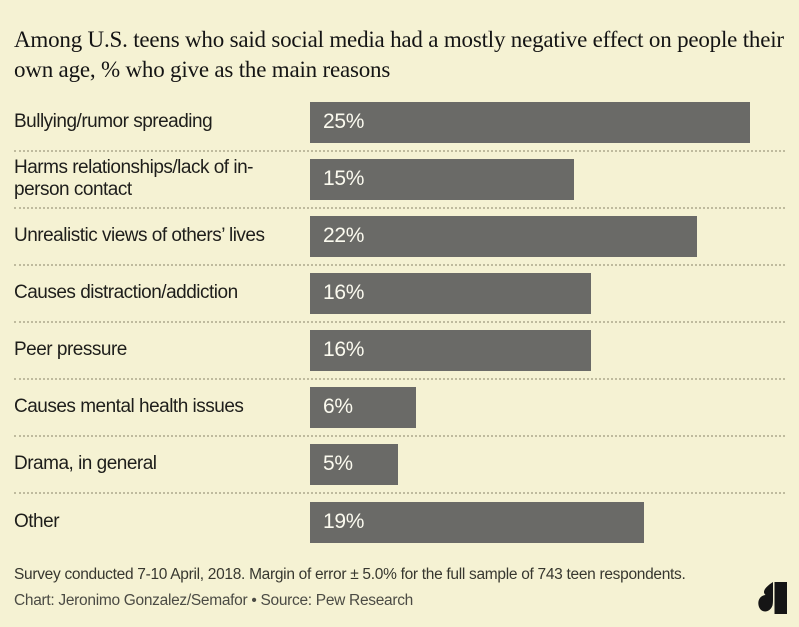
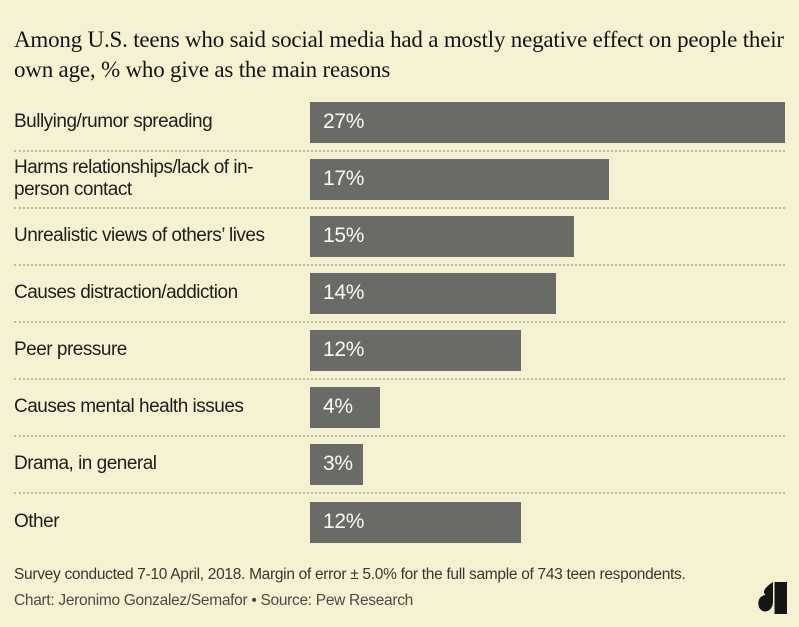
Bullying/rumor spreading: 25% -> 27%
Harms relationships/lack of in-person contact: 15% -> 17%
Unrealistic views of others’ lives: 22% -> 15%
Causes distraction/addiction: 16% -> 14%
Peer pressure: 16% -> 12%
Causes mental health issues: 6% -> 4%
Drama, in general: 5% -> 3%
Other: 19% -> 12%
